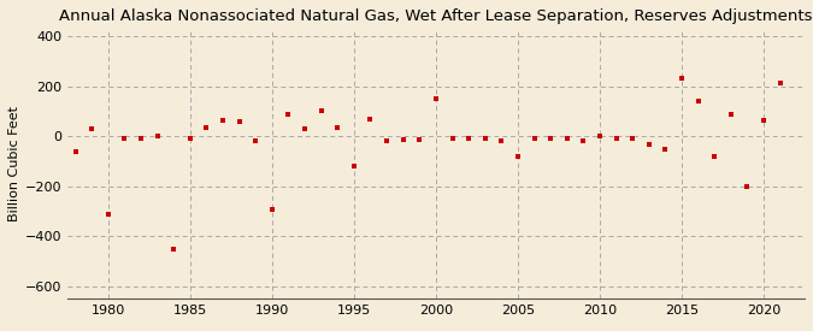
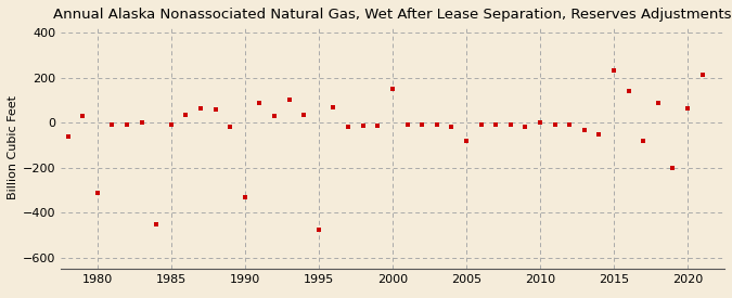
1990: -290 -> -330
1995: -120 -> -475
